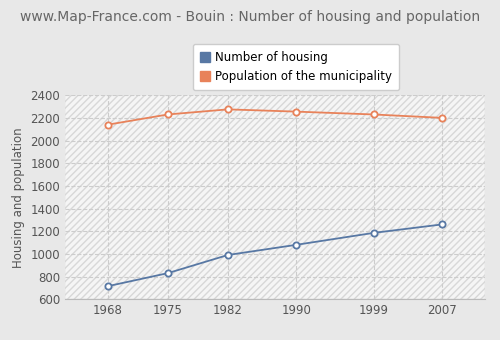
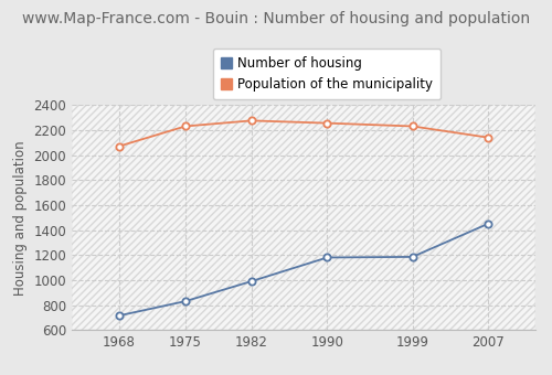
Population of the municipality/1968: 2140 -> 2070
Number of housing/1990: 1080 -> 1180
Number of housing/2007: 1260 -> 1450
Population of the municipality/2007: 2200 -> 2140
